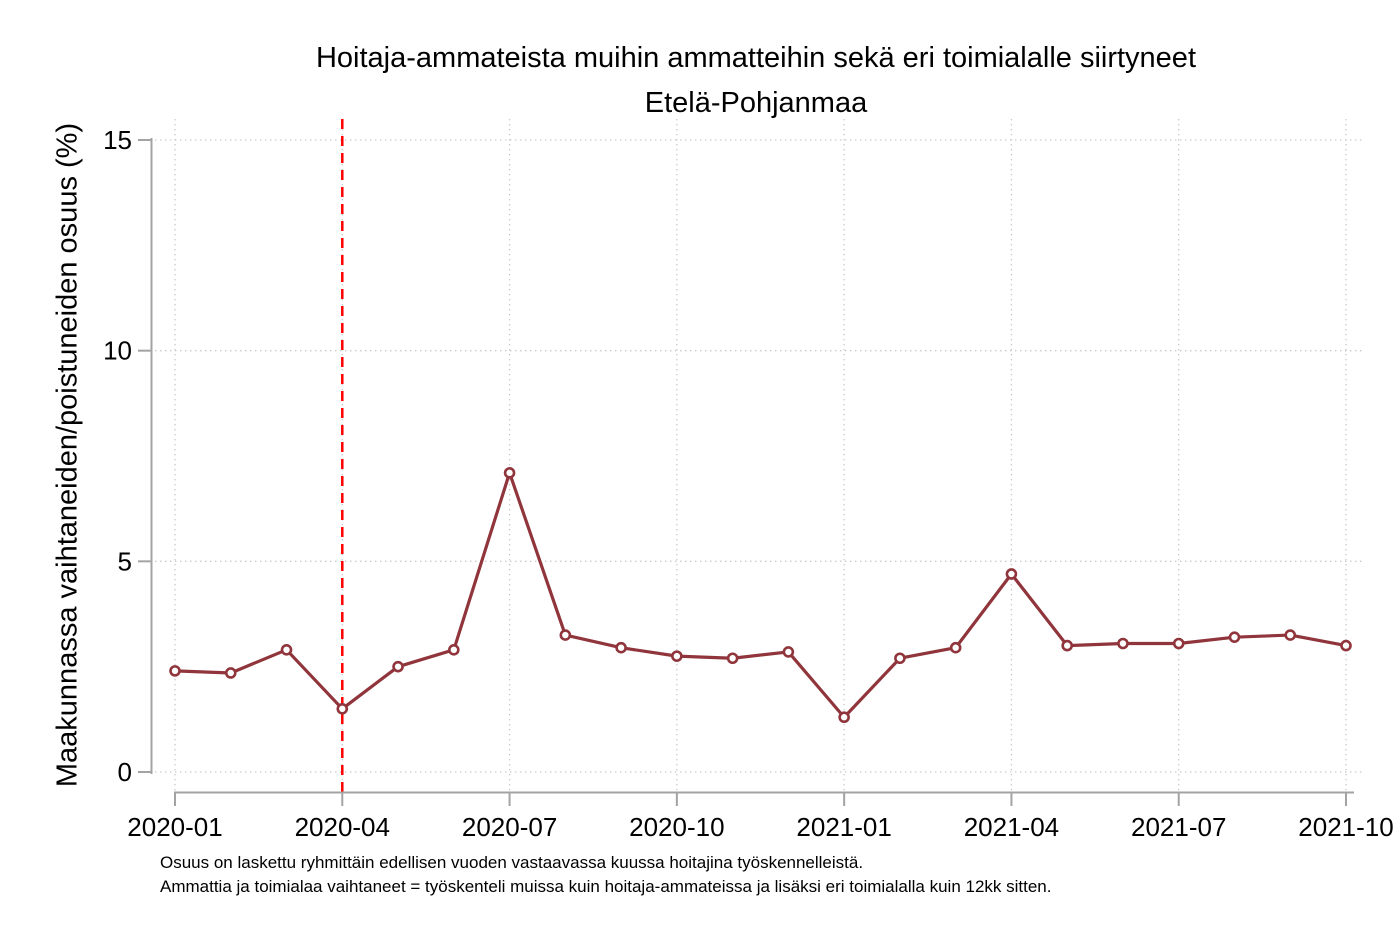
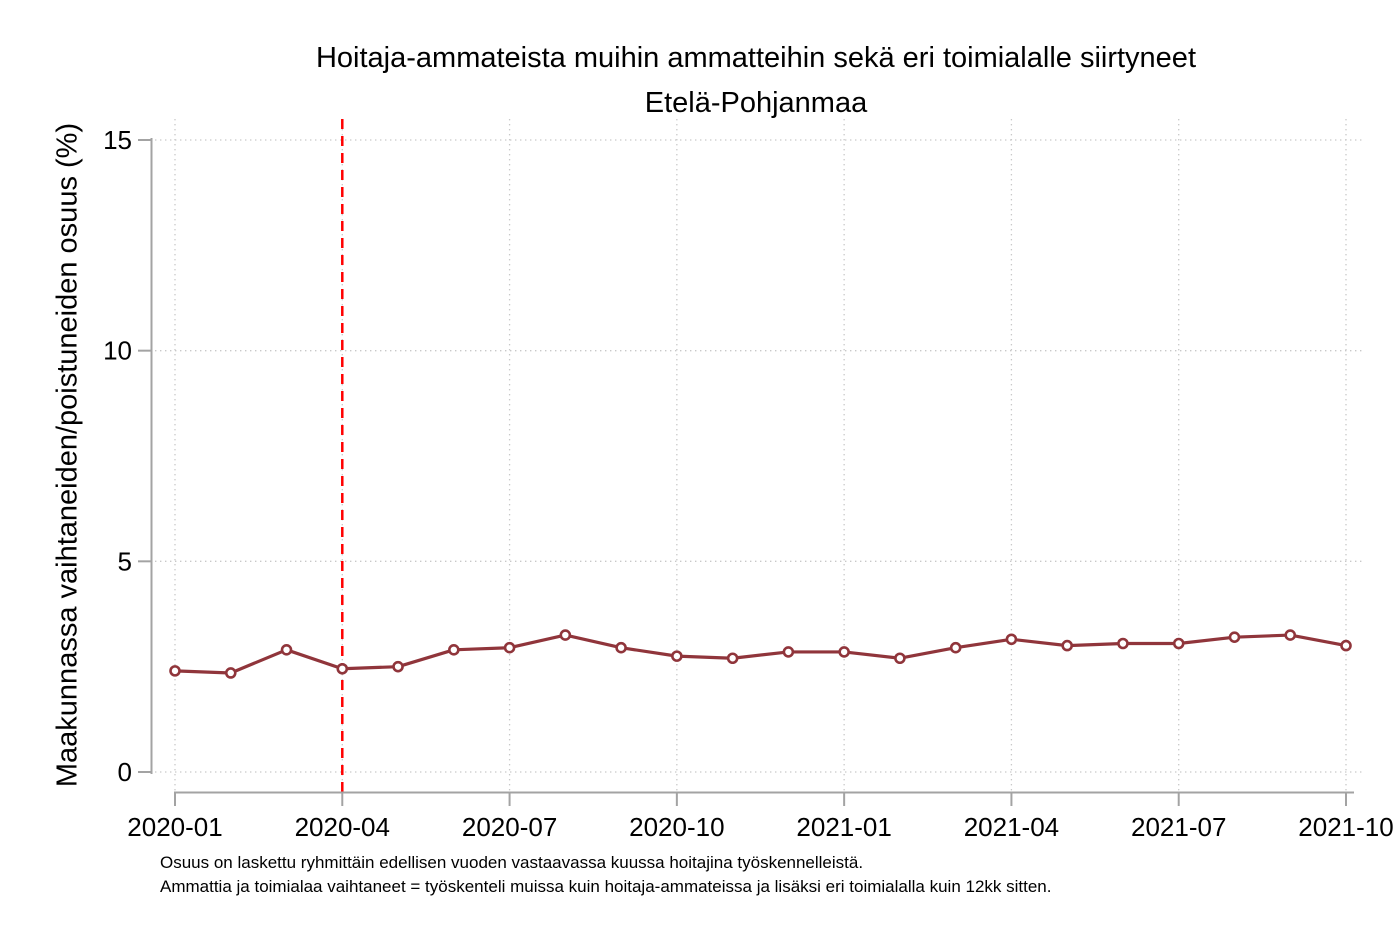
2020-04: 1.5 -> 2.5
2020-07: 7.1 -> 3.0
2021-01: 1.3 -> 2.9
2021-04: 4.7 -> 3.1
